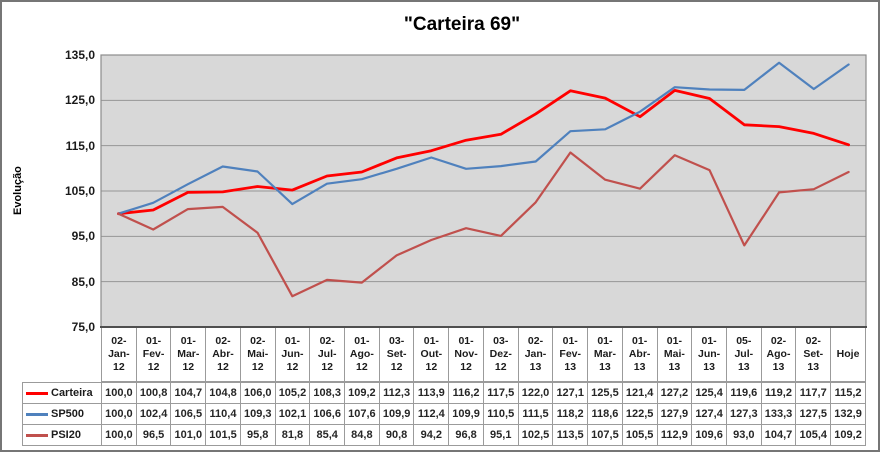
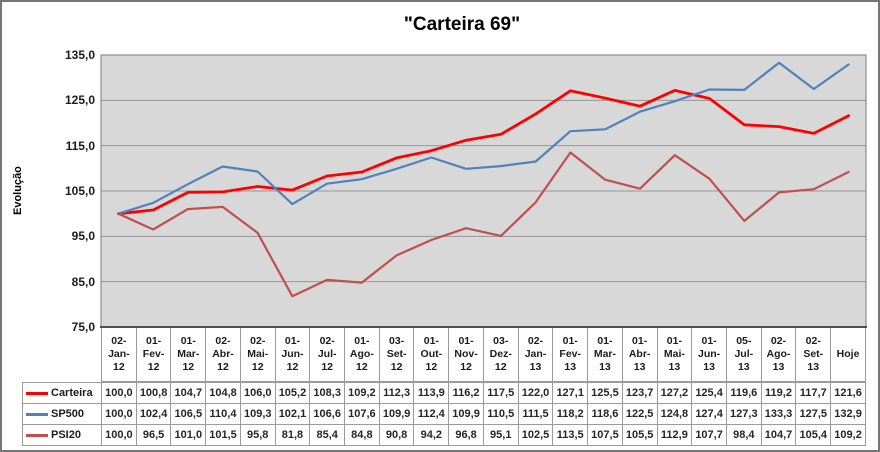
Carteira/01-Abr-13: 121,4 -> 123,7
SP500/01-Mai-13: 127,9 -> 124,8
PSI20/01-Jun-13: 109,6 -> 107,7
PSI20/05-Jul-13: 93,0 -> 98,4
Carteira/Hoje: 115,2 -> 121,6
